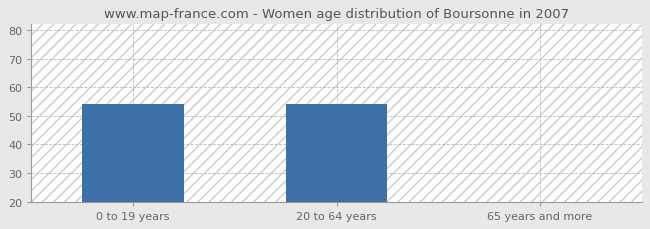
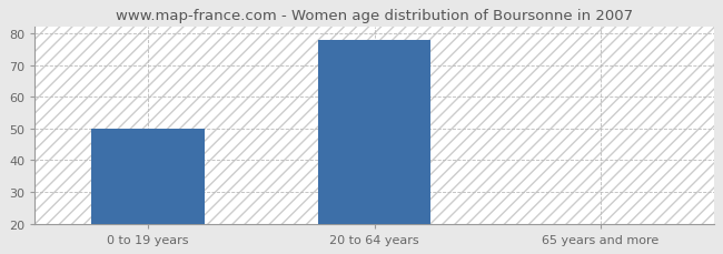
0 to 19 years: 54 -> 50
20 to 64 years: 54 -> 78
